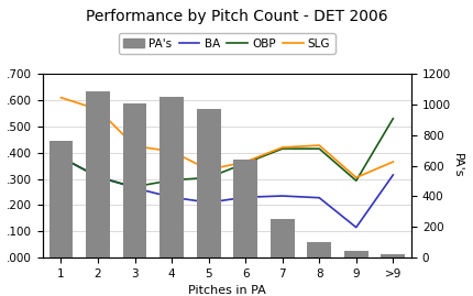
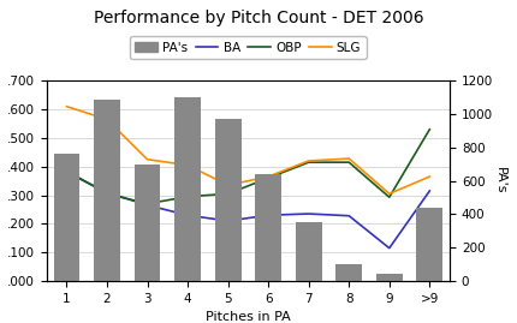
PA's/3: 1010 -> 700
PA's/4: 1050 -> 1100
PA's/7: 260 -> 350
PA's/>9: 20 -> 440
